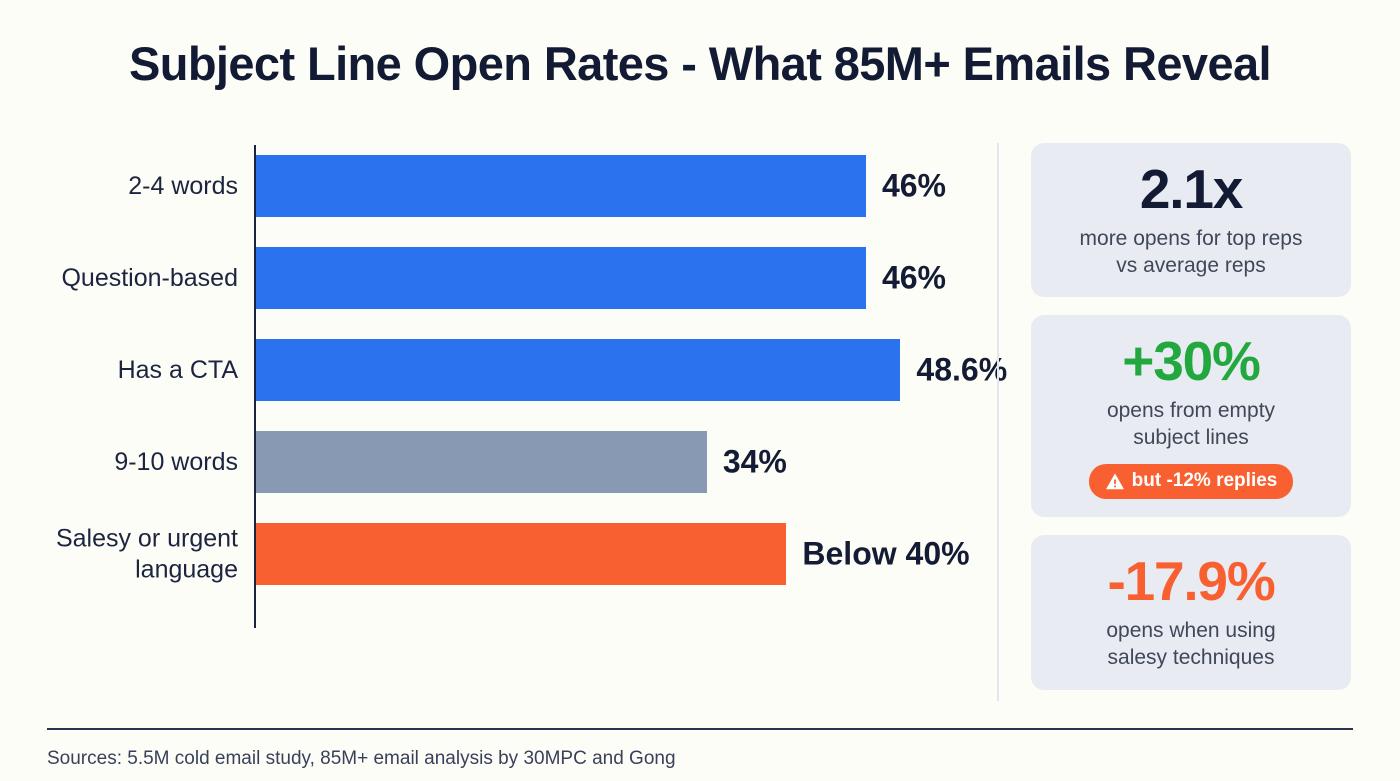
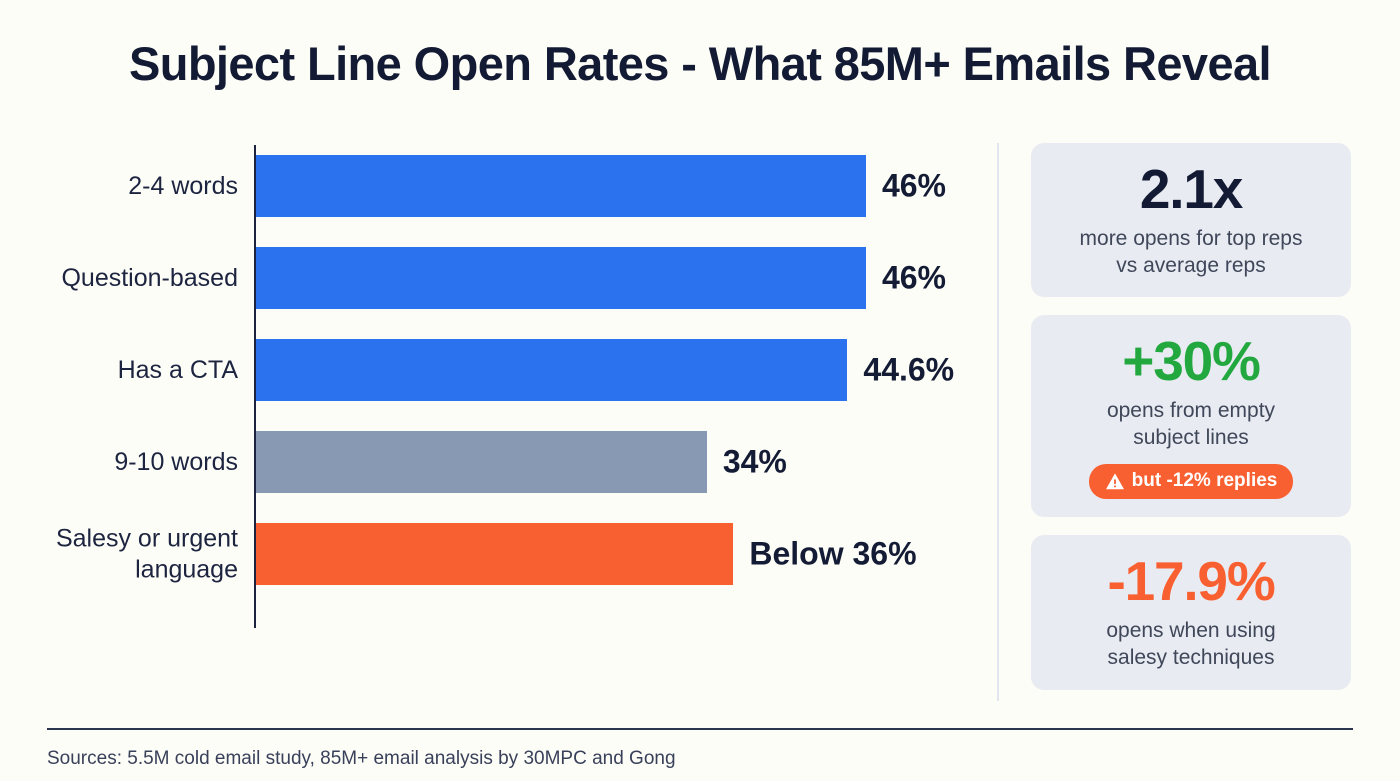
Has a CTA: 48.6% -> 44.6%
Salesy or urgent language: 40% -> 36%
